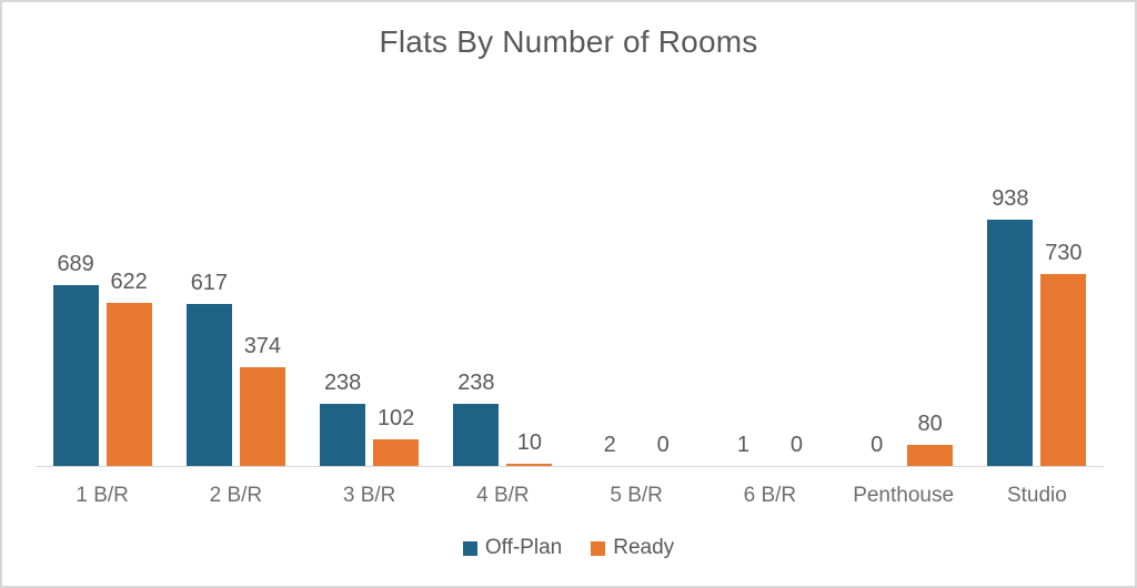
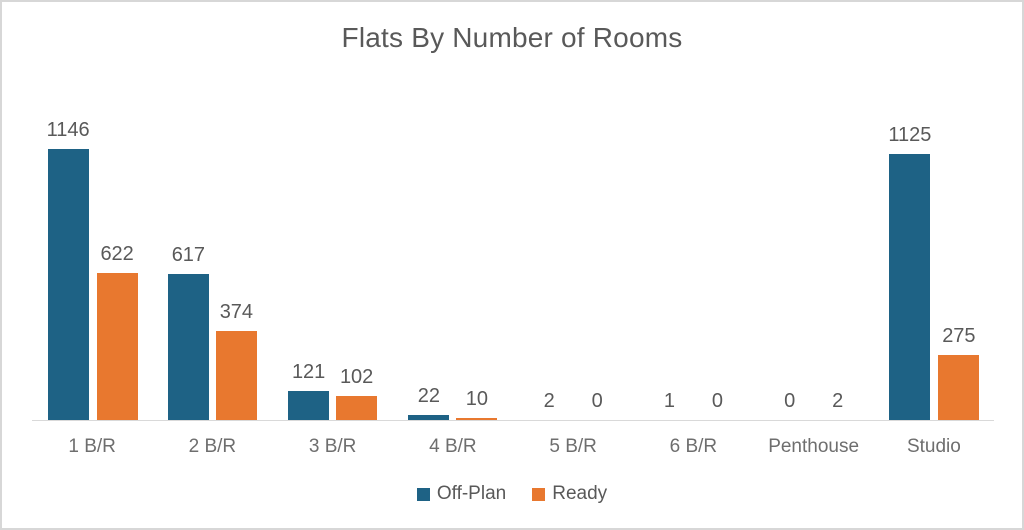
Off-Plan/1 B/R: 689 -> 1146
Off-Plan/3 B/R: 238 -> 121
Off-Plan/4 B/R: 238 -> 22
Ready/Penthouse: 80 -> 2
Off-Plan/Studio: 938 -> 1125
Ready/Studio: 730 -> 275
